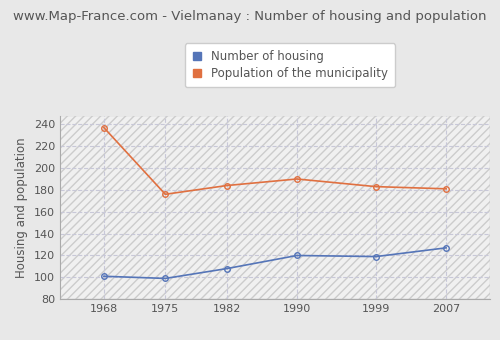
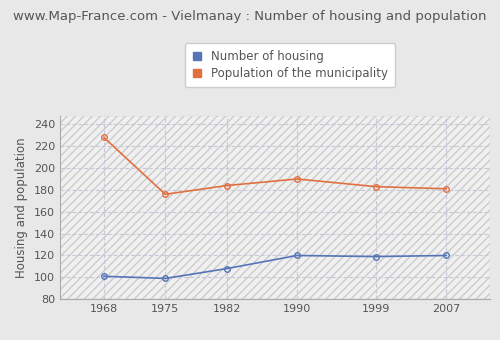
Population of the municipality/1968: 237 -> 228
Number of housing/2007: 127 -> 120
